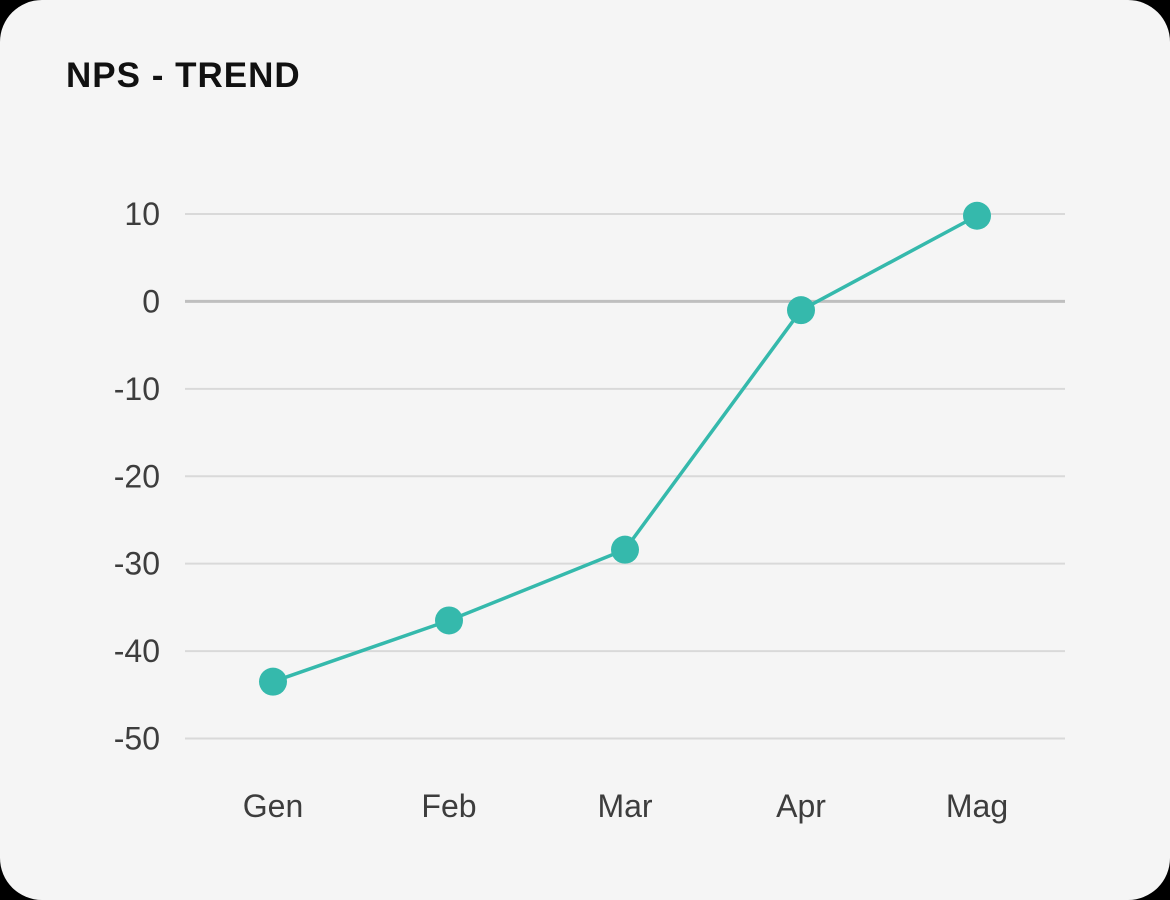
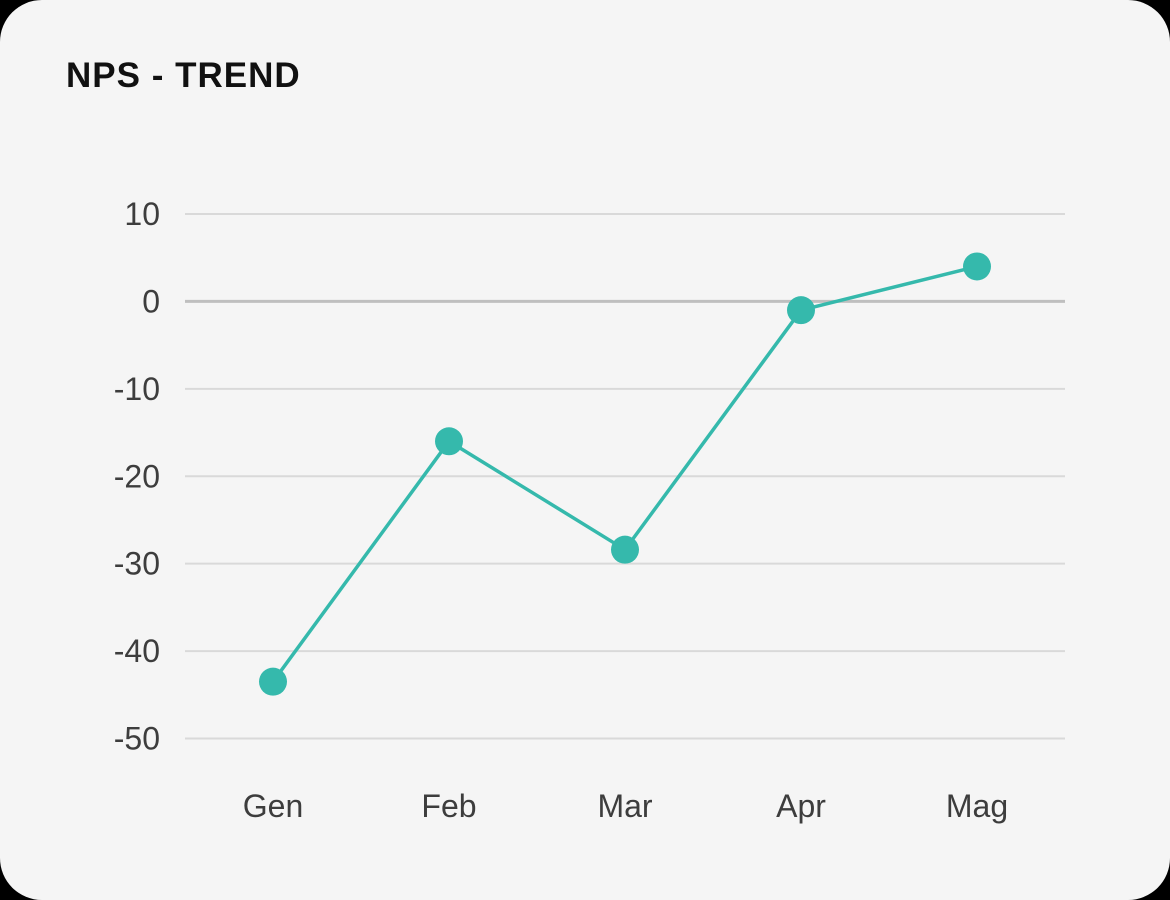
Feb: -36 -> -16
Mag: 10 -> 4
